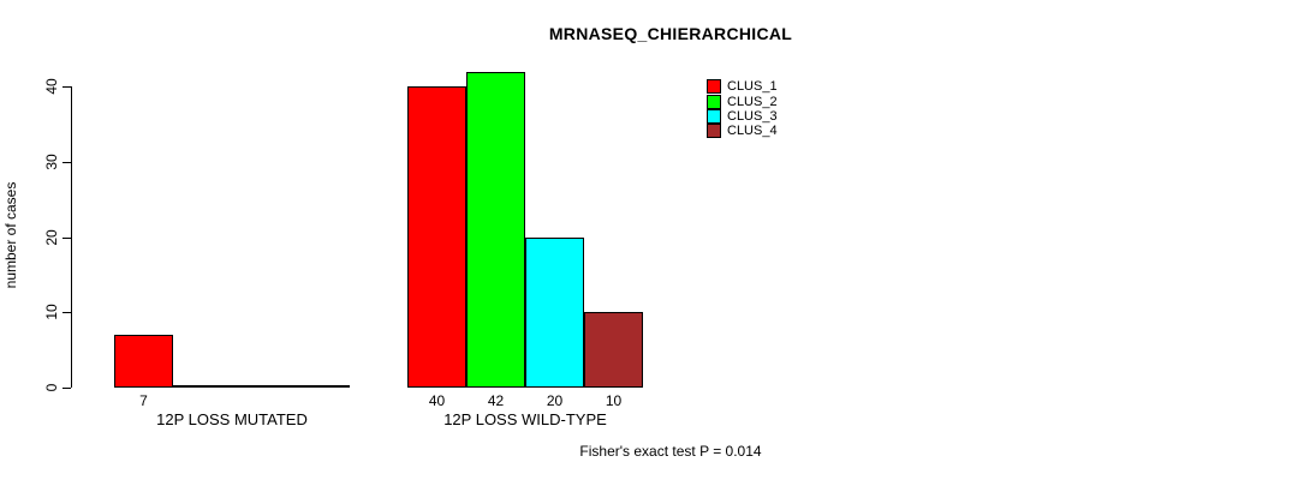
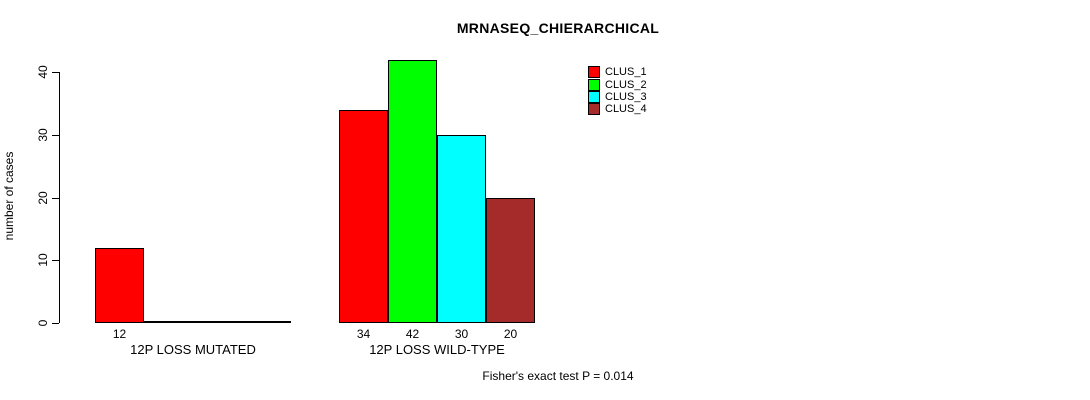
CLUS_1/12P LOSS MUTATED: 7 -> 12
CLUS_1/12P LOSS WILD-TYPE: 40 -> 34
CLUS_3/12P LOSS WILD-TYPE: 20 -> 30
CLUS_4/12P LOSS WILD-TYPE: 10 -> 20
